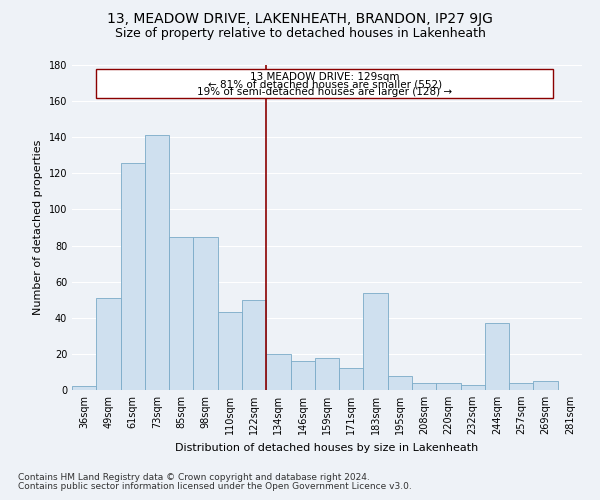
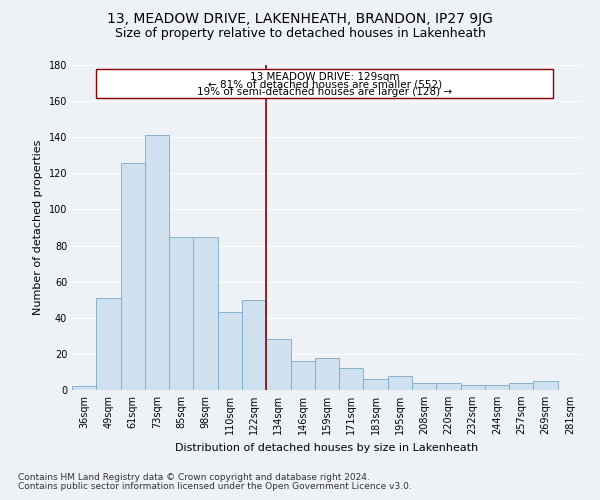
134sqm: 20 -> 28
183sqm: 54 -> 6
244sqm: 37 -> 3
